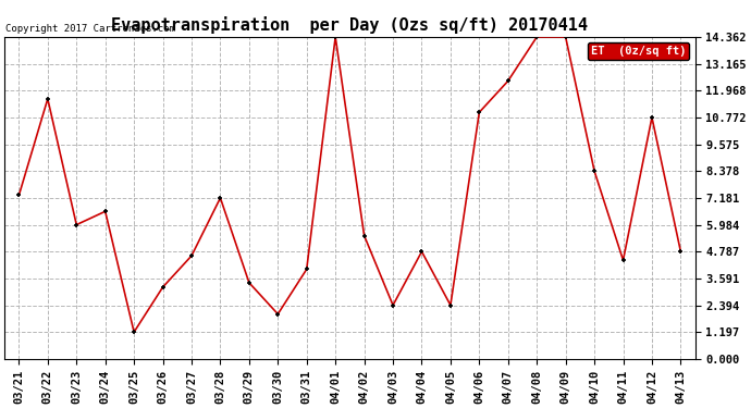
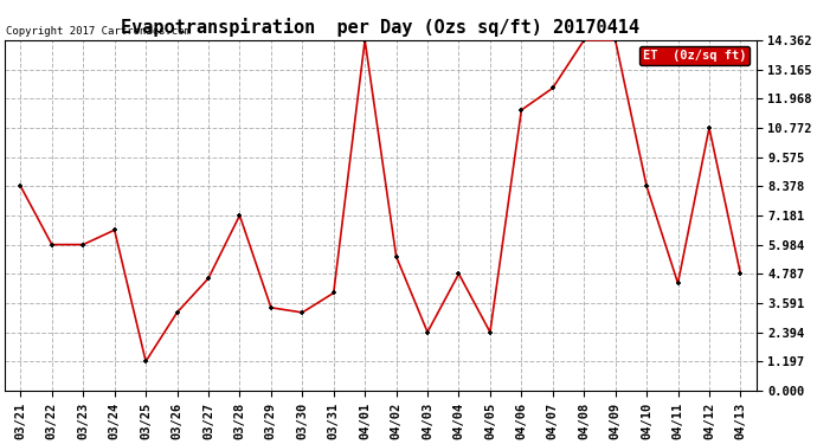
03/21: 7.30 -> 8.38
03/22: 11.60 -> 5.98
03/30: 2.00 -> 3.20
04/06: 11.00 -> 11.50
